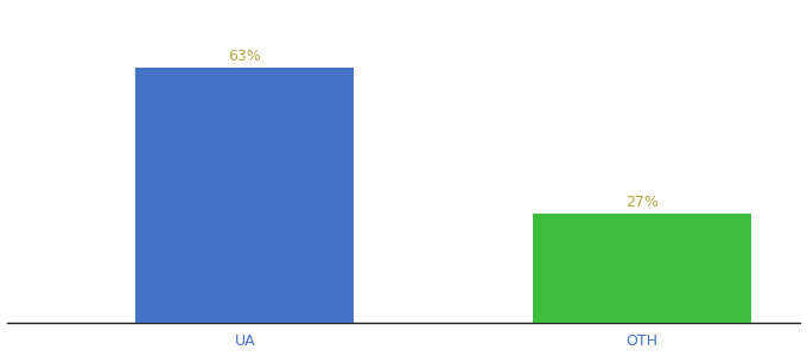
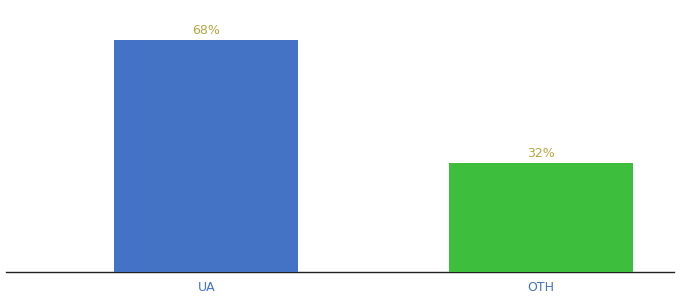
UA: 63% -> 68%
OTH: 27% -> 32%
